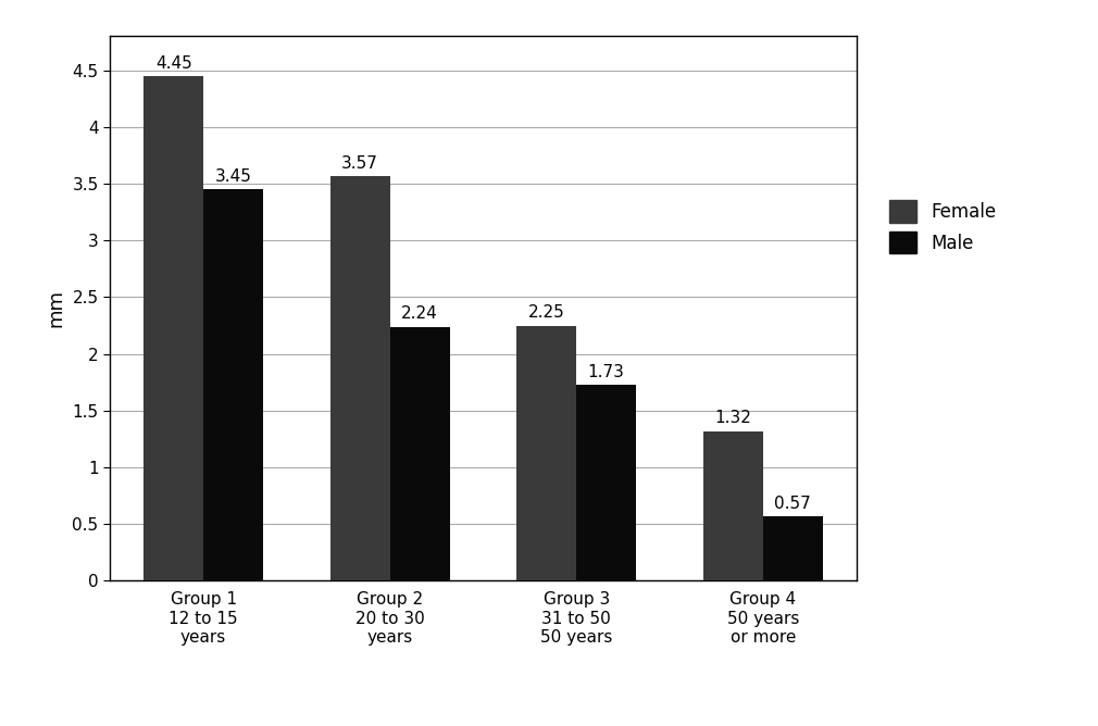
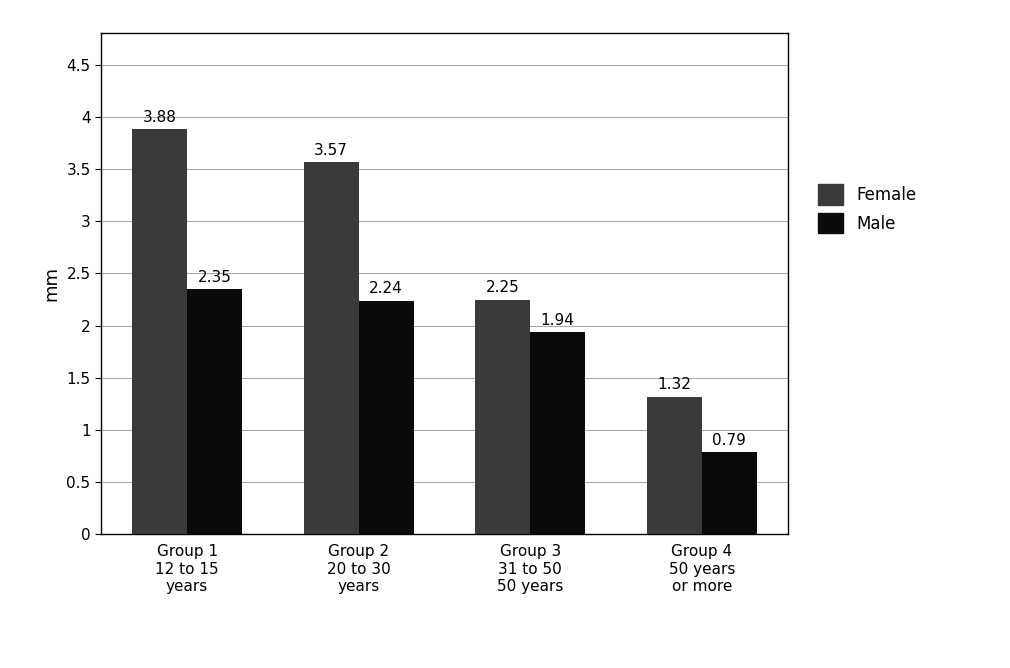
Female/Group 1 12 to 15 years: 4.45 -> 3.88
Male/Group 1 12 to 15 years: 3.45 -> 2.35
Male/Group 3 31 to 50 50 years: 1.73 -> 1.94
Male/Group 4 50 years or more: 0.57 -> 0.79
